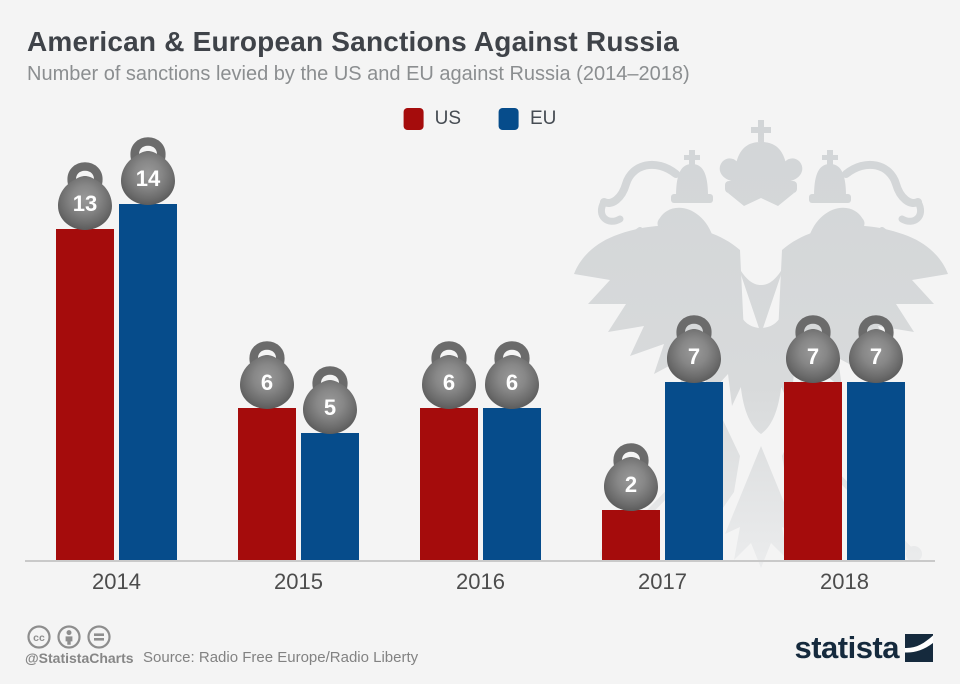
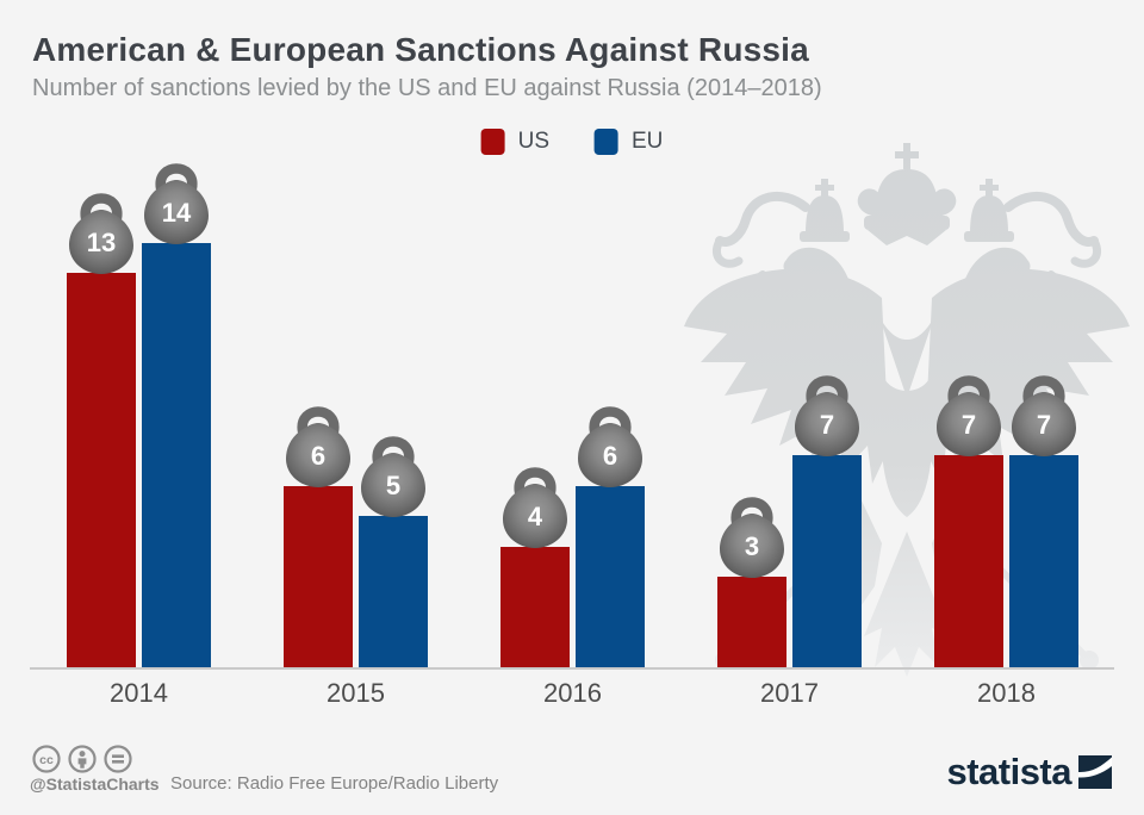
US/2016: 6 -> 4
US/2017: 2 -> 3
